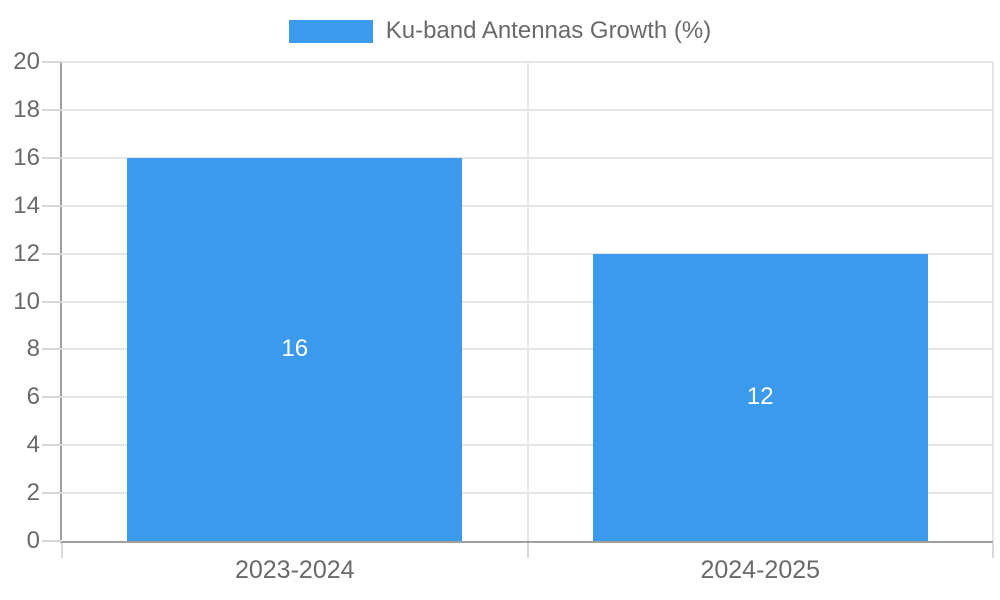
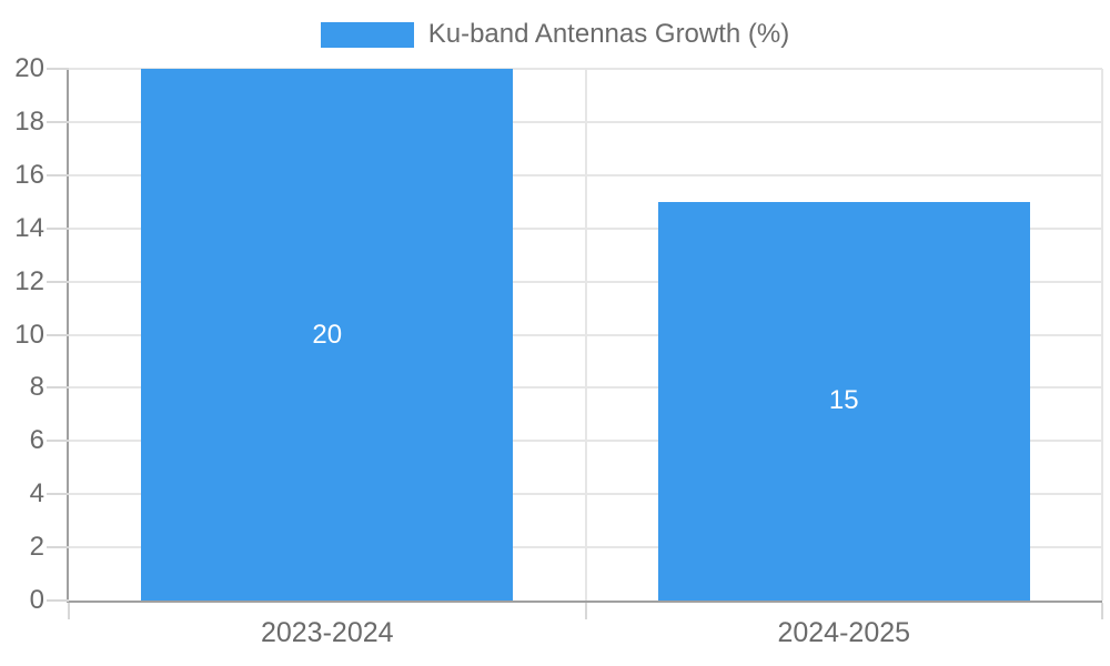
2023-2024: 16 -> 20
2024-2025: 12 -> 15
